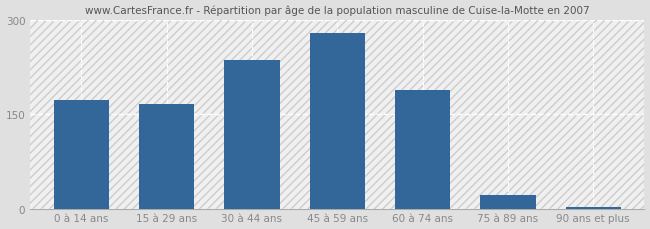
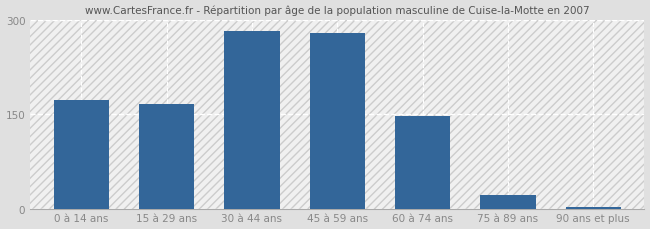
30 à 44 ans: 236 -> 283
60 à 74 ans: 188 -> 148
